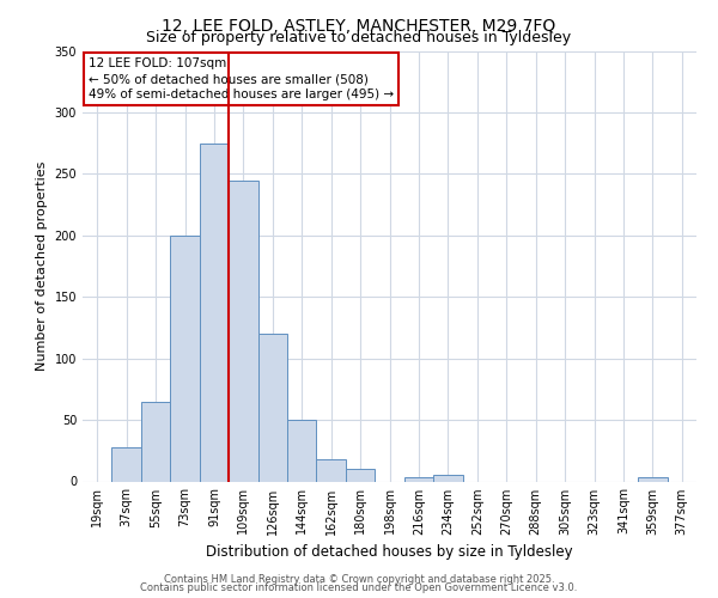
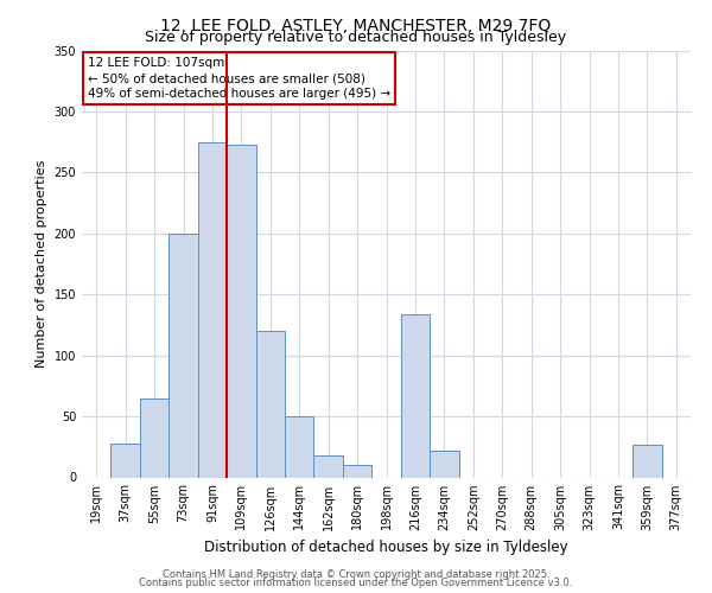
109sqm: 245 -> 273
216sqm: 3 -> 134
234sqm: 5 -> 22
359sqm: 3 -> 27
